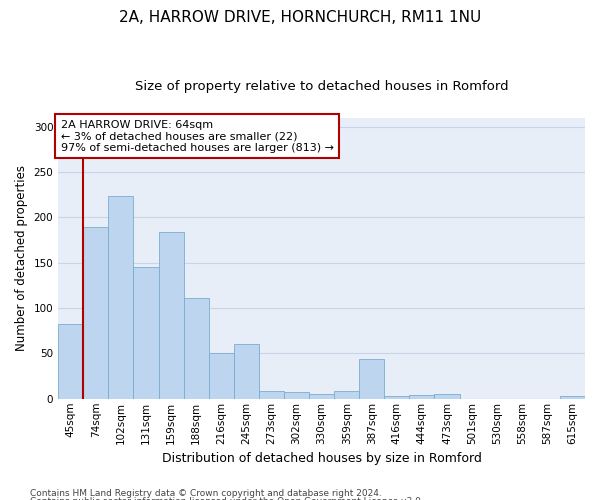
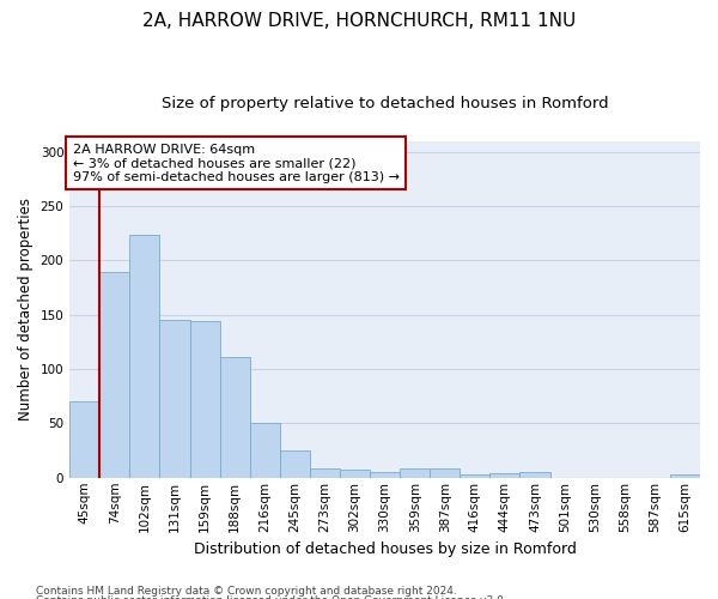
45sqm: 82 -> 70
159sqm: 184 -> 144
245sqm: 60 -> 25
387sqm: 44 -> 9
